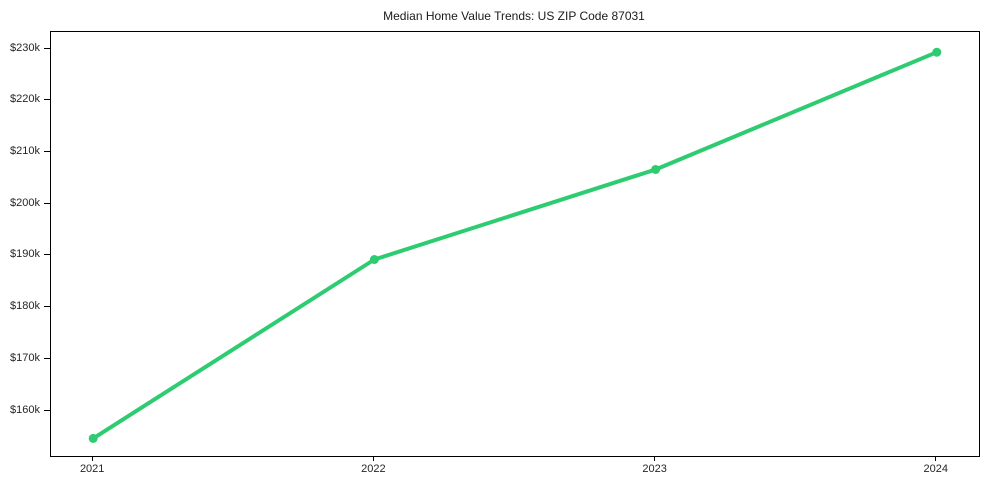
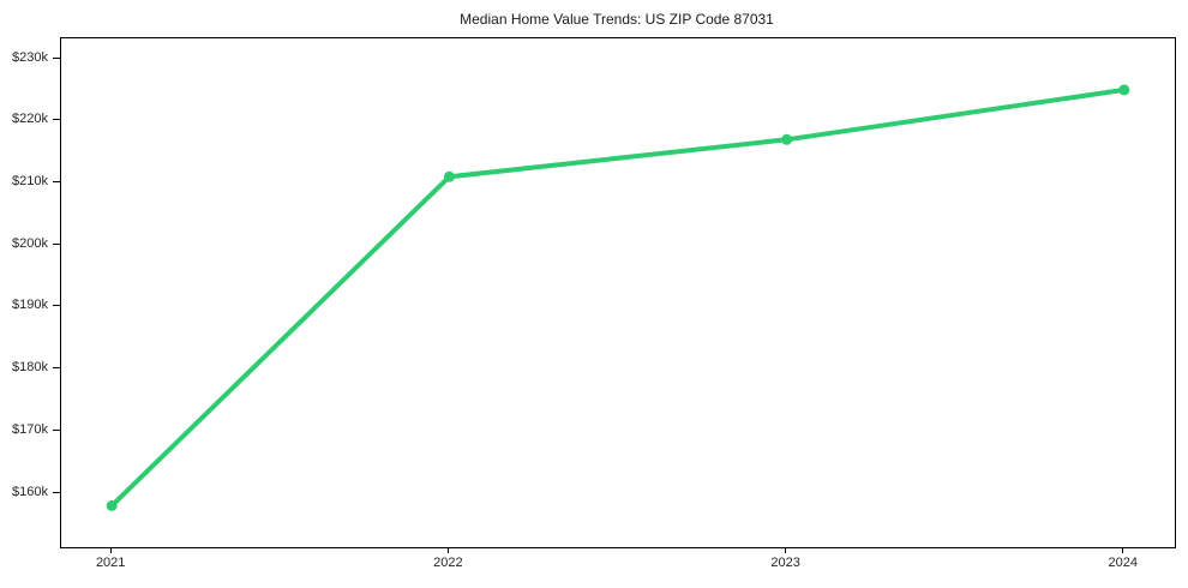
2021: $155k -> $158k
2022: $189k -> $211k
2023: $207k -> $217k
2024: $229k -> $225k
